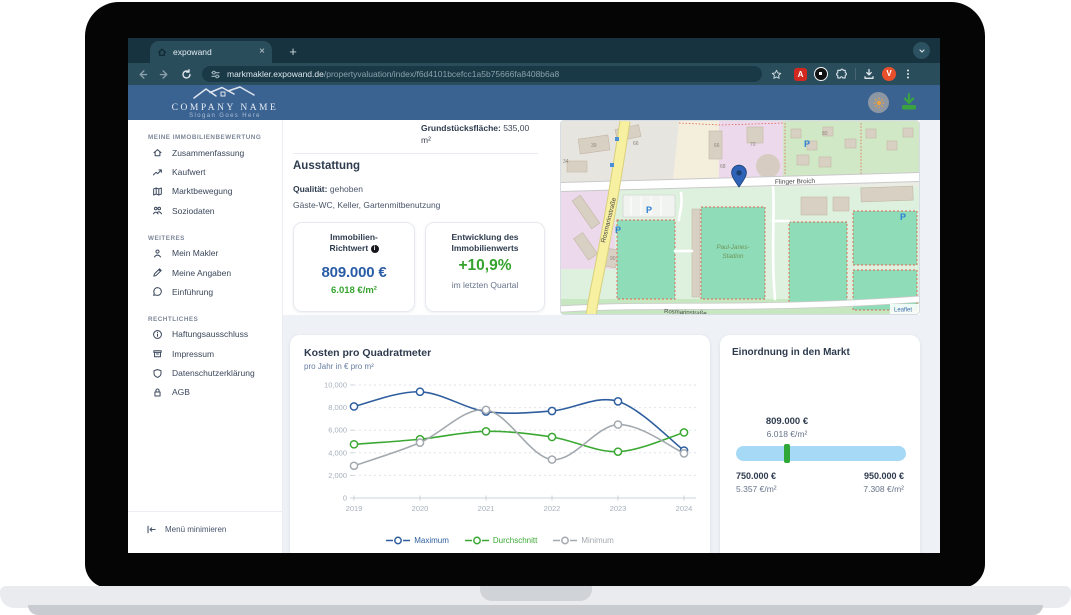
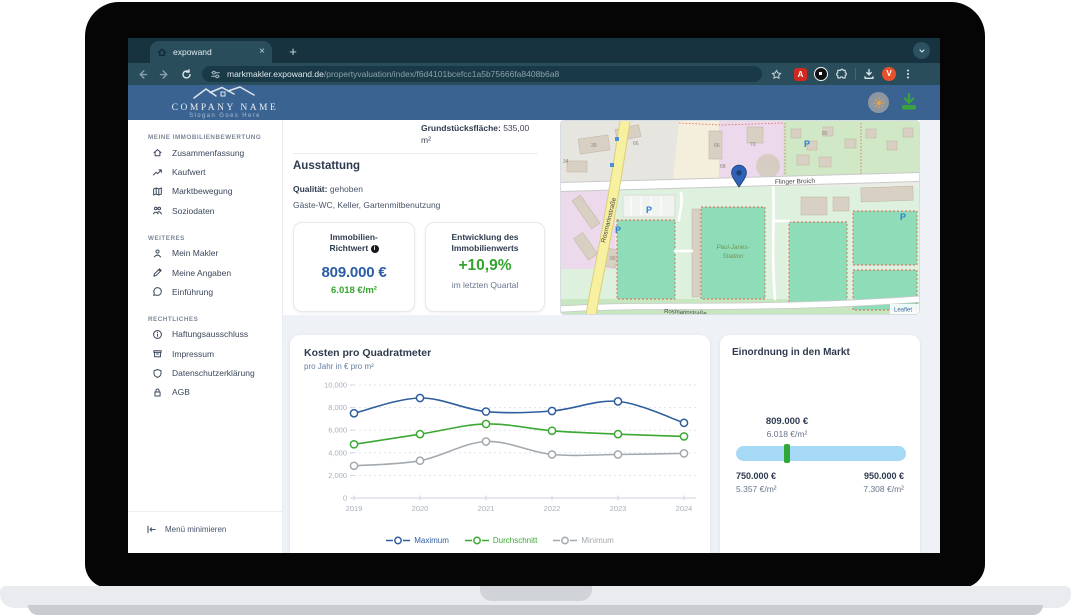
Maximum/2019: 8100 -> 7500
Maximum/2020: 9400 -> 8800
Durchschnitt/2020: 5200 -> 5600
Minimum/2020: 4900 -> 3300
Durchschnitt/2021: 5900 -> 6600
Minimum/2021: 7800 -> 5000
Durchschnitt/2022: 5400 -> 6000
Minimum/2022: 3400 -> 3800
Durchschnitt/2023: 4100 -> 5600
Minimum/2023: 6500 -> 3800
Maximum/2024: 4200 -> 6600
Durchschnitt/2024: 5800 -> 5400
